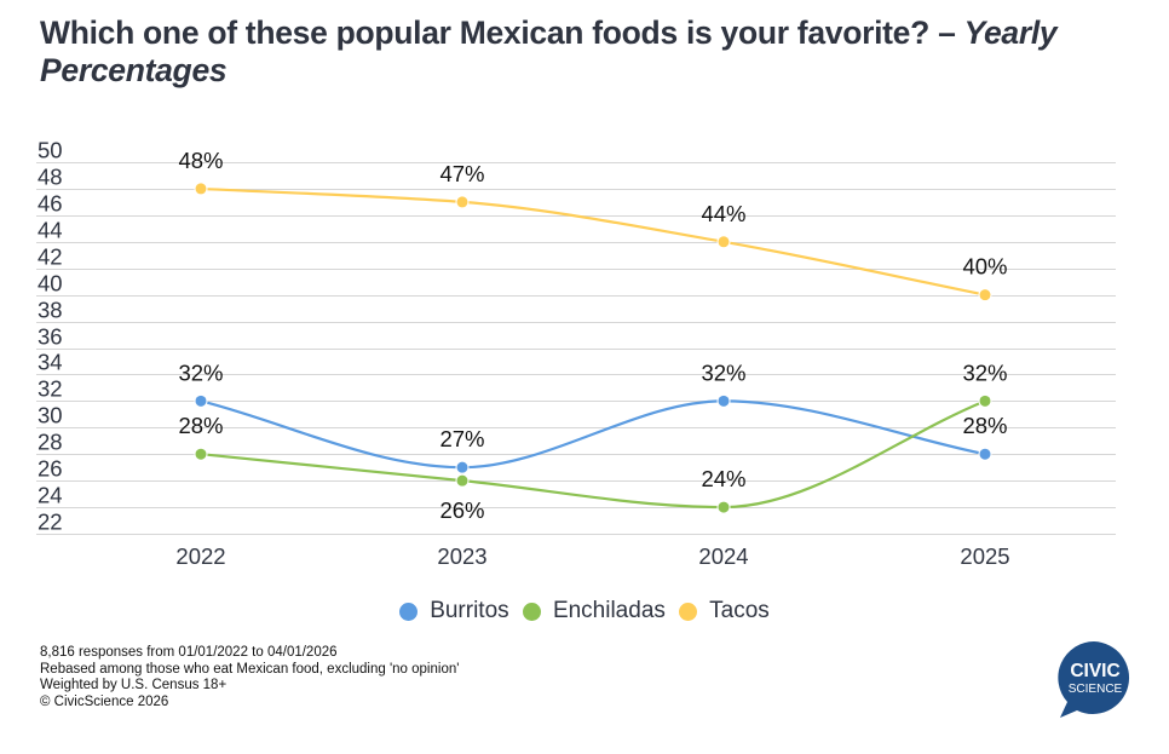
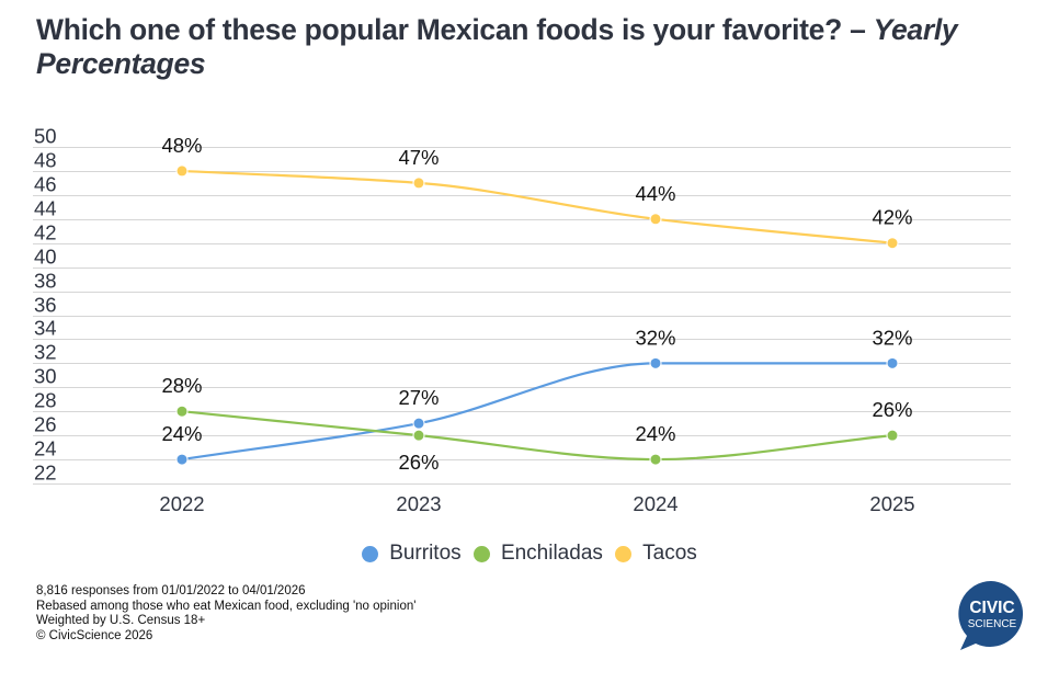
Burritos/2022: 32% -> 24%
Burritos/2025: 28% -> 32%
Enchiladas/2025: 32% -> 26%
Tacos/2025: 40% -> 42%
